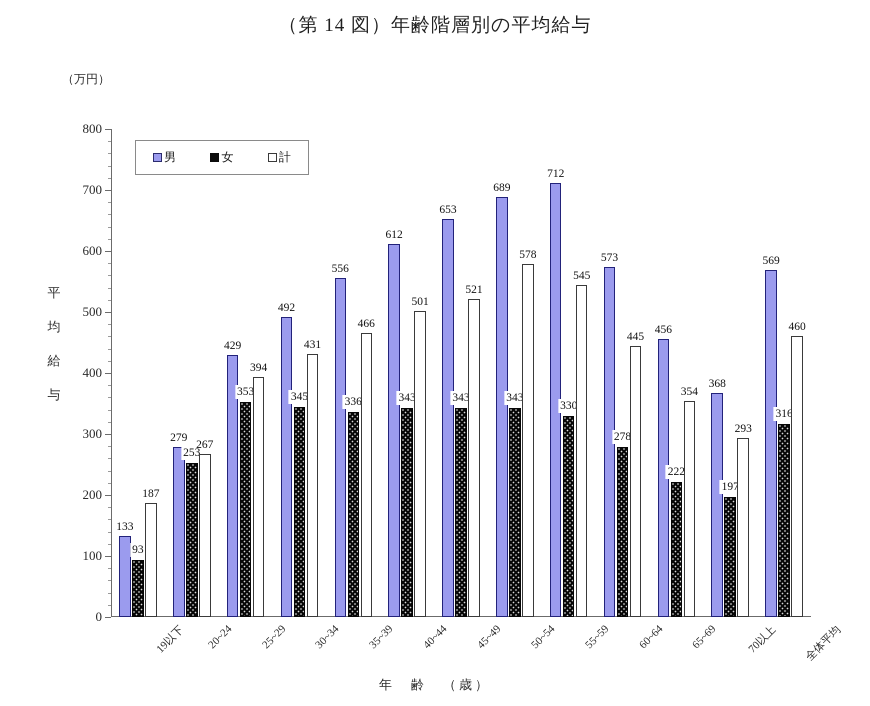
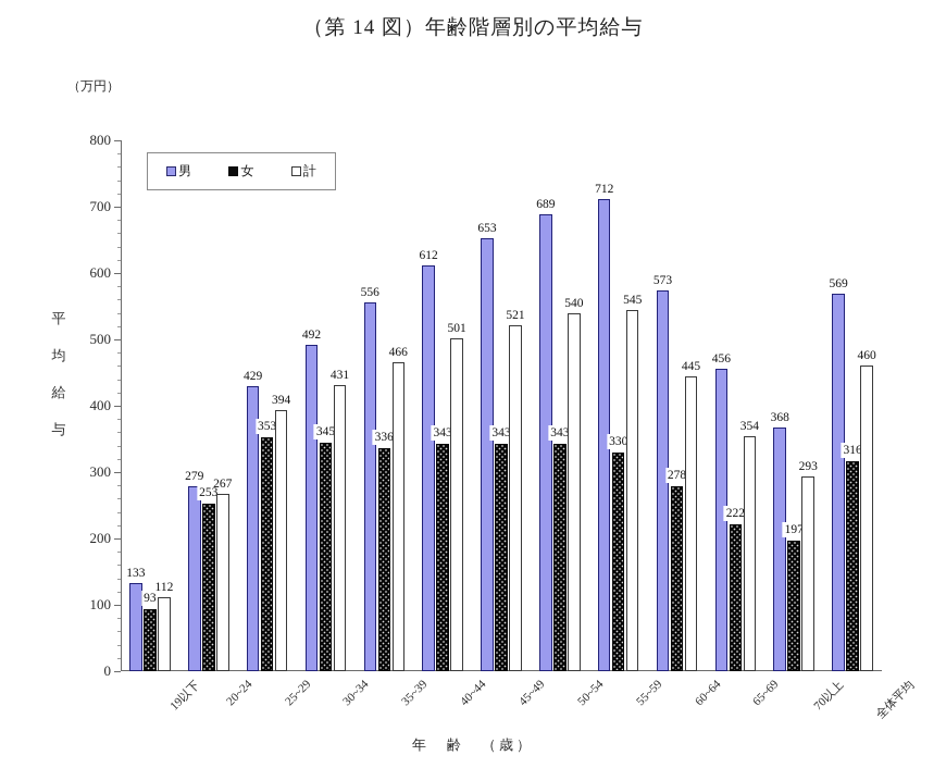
計/19以下: 187 -> 112
計/50~54: 578 -> 540
